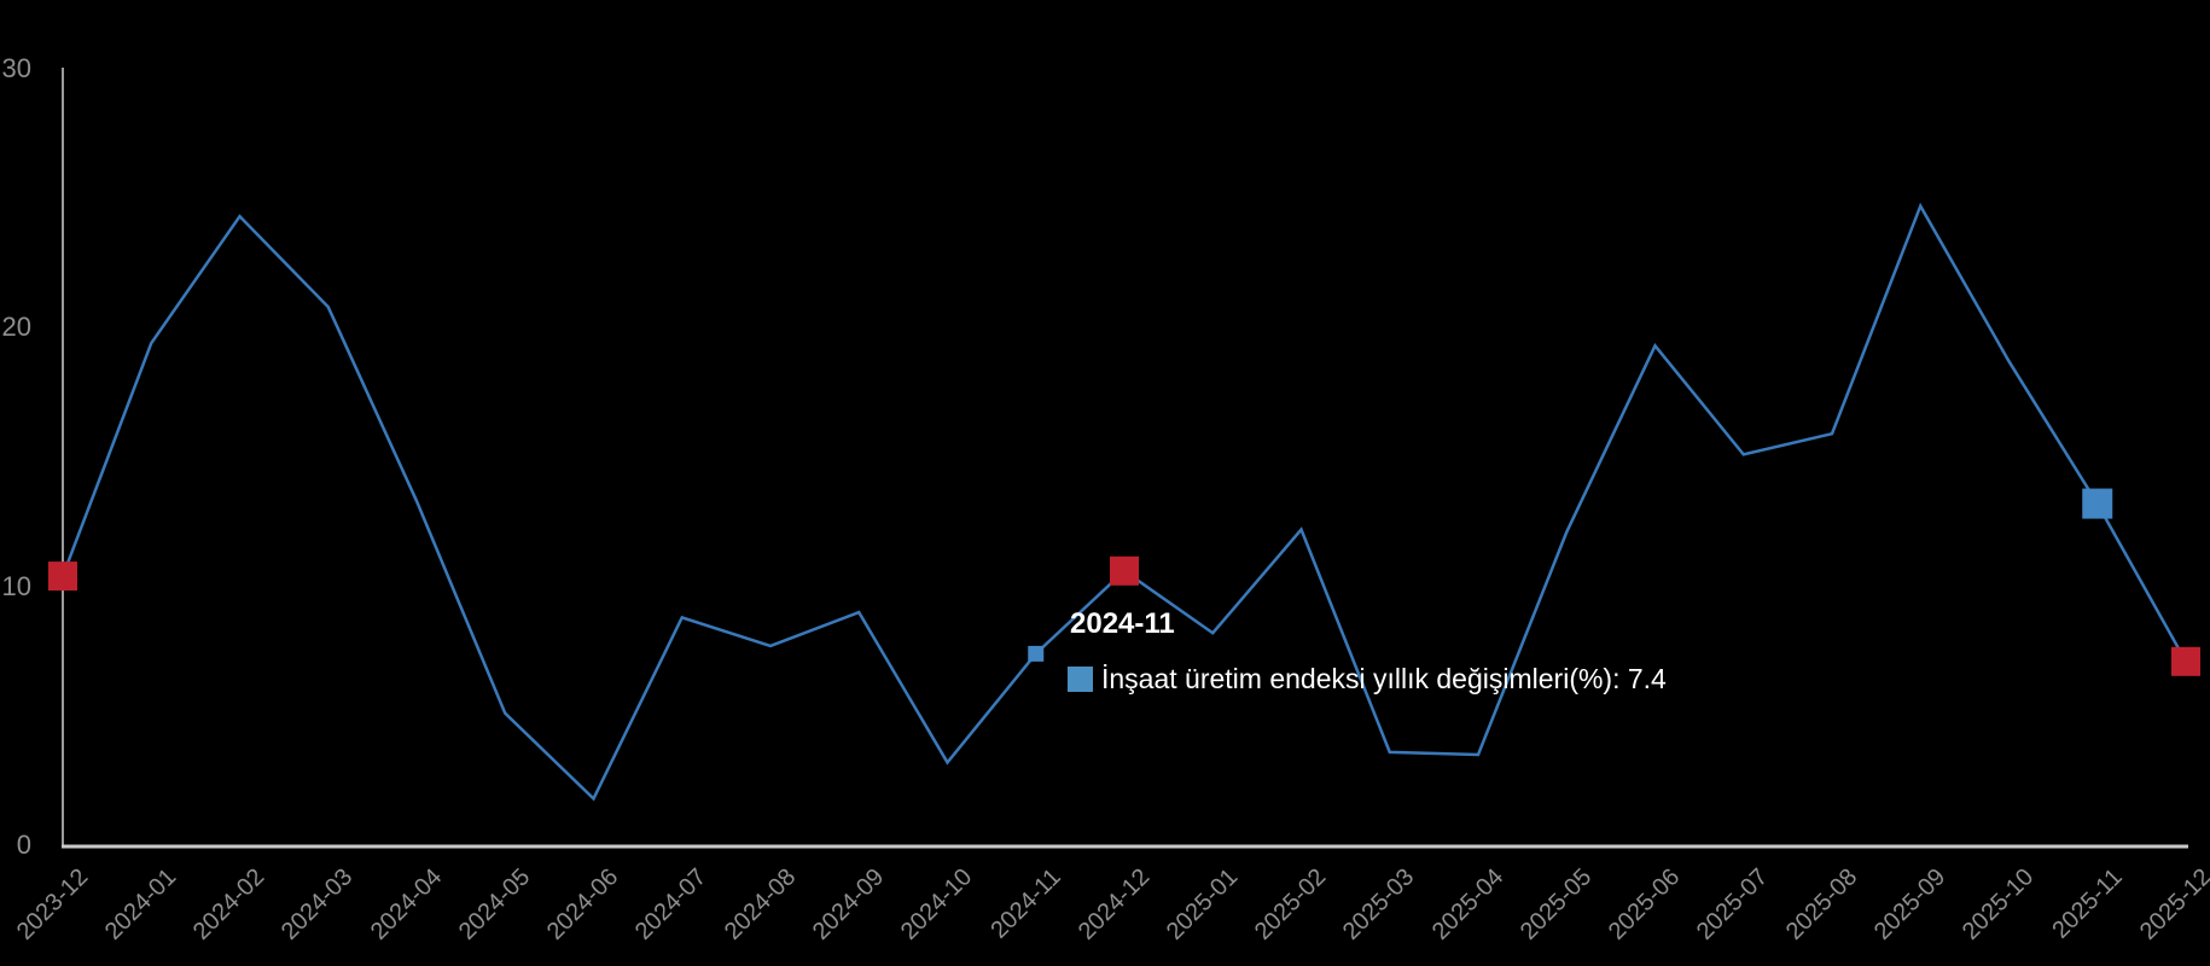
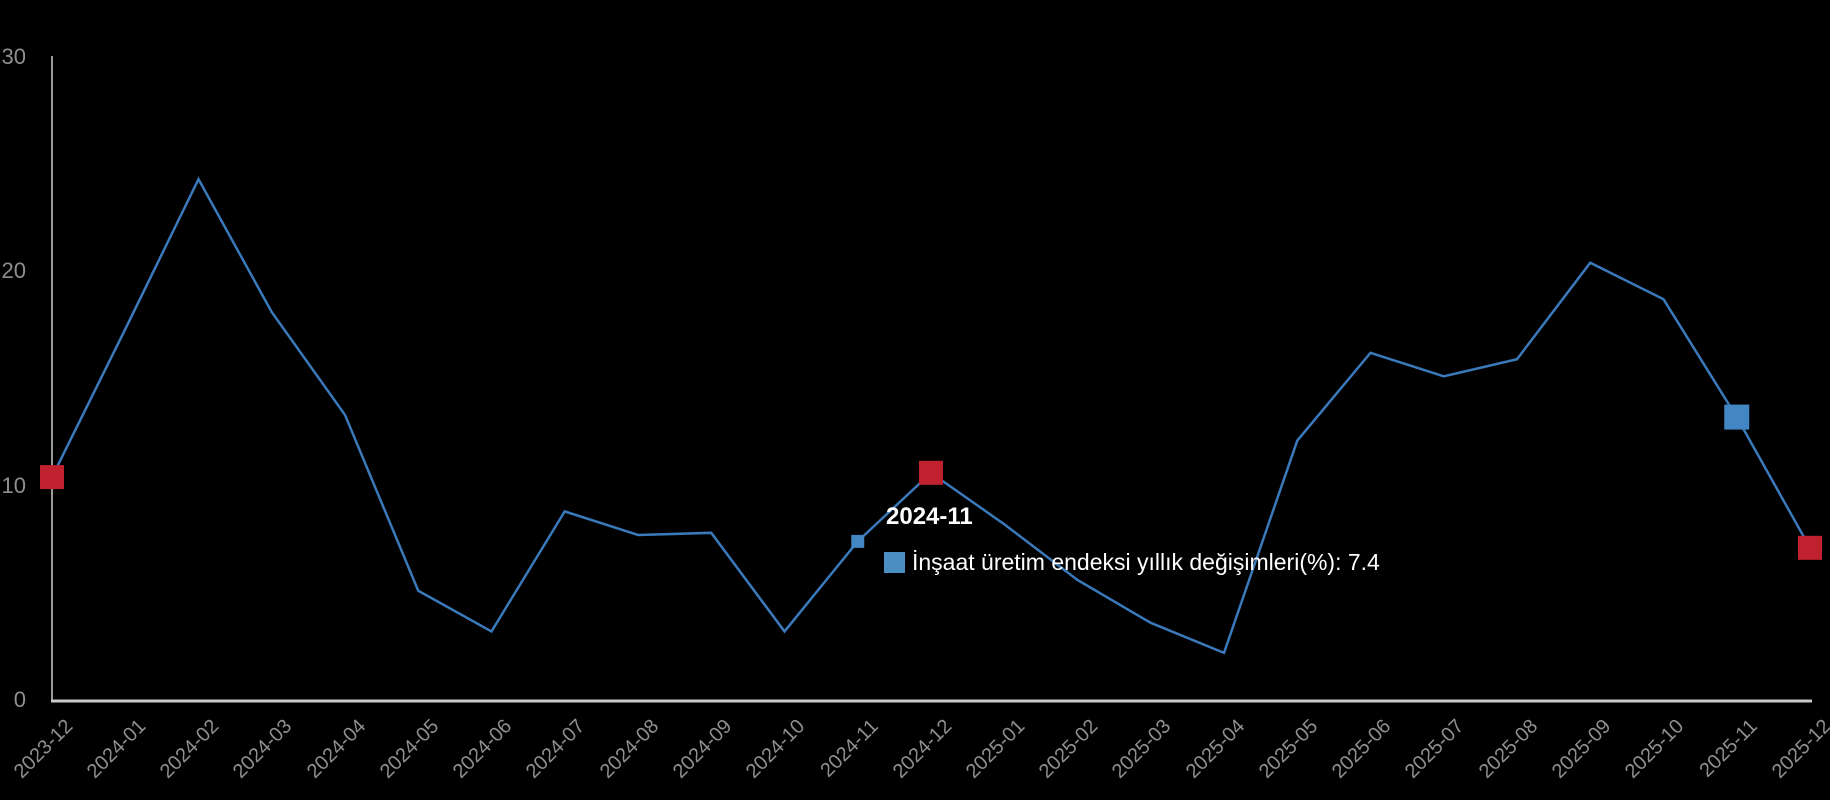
2024-01: 19.4 -> 17.3
2024-03: 20.8 -> 18.1
2024-06: 1.8 -> 3.2
2024-09: 9.0 -> 7.8
2025-02: 12.2 -> 5.6
2025-04: 3.5 -> 2.2
2025-06: 19.3 -> 16.2
2025-09: 24.7 -> 20.4
